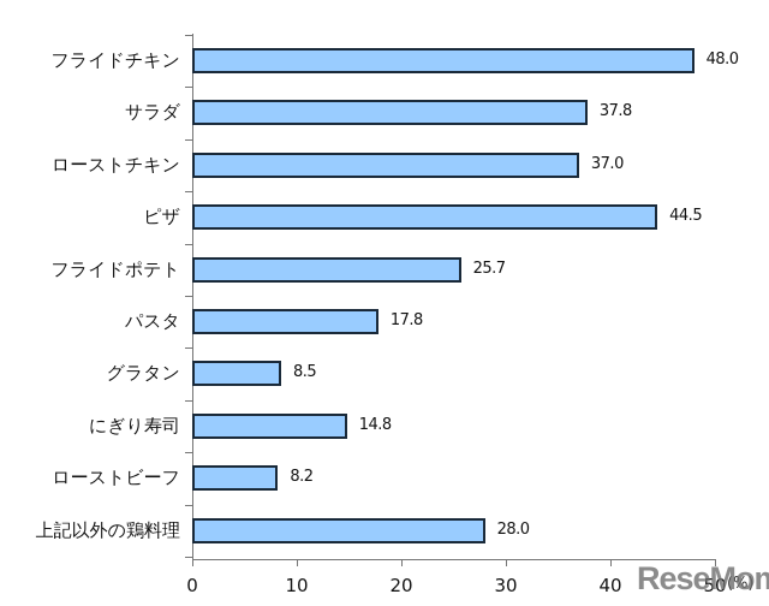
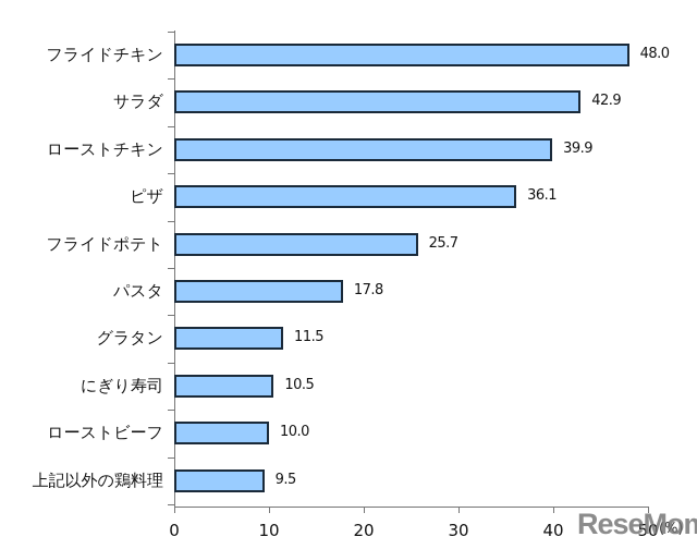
サラダ: 37.8 -> 42.9
ローストチキン: 37.0 -> 39.9
ピザ: 44.5 -> 36.1
グラタン: 8.5 -> 11.5
にぎり寿司: 14.8 -> 10.5
ローストビーフ: 8.2 -> 10.0
上記以外の鶏料理: 28.0 -> 9.5
